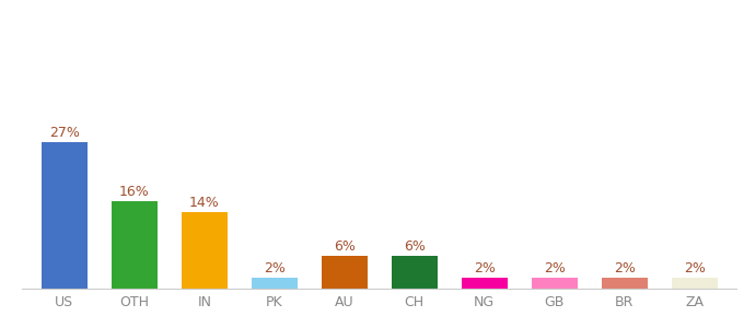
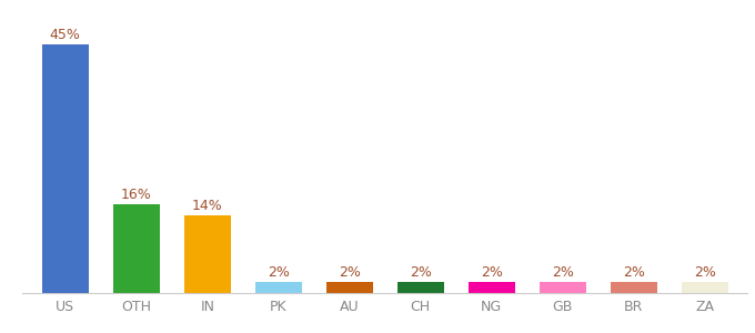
US: 27% -> 45%
AU: 6% -> 2%
CH: 6% -> 2%
